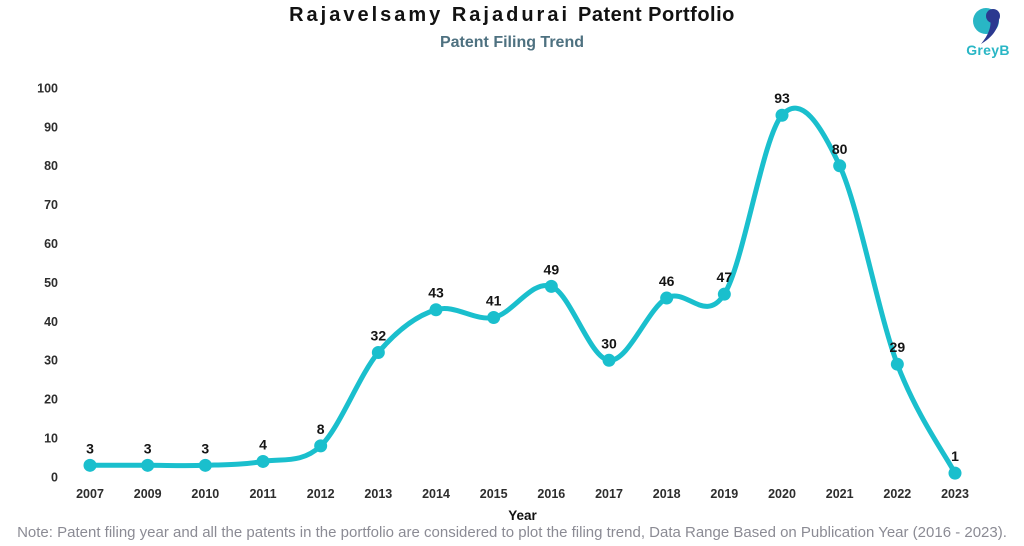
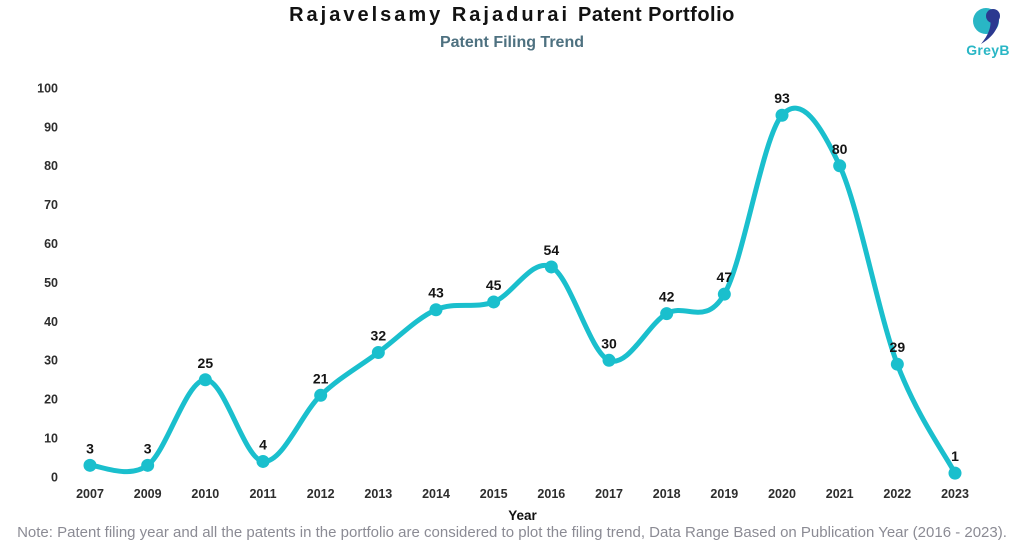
2010: 3 -> 25
2012: 8 -> 21
2015: 41 -> 45
2016: 49 -> 54
2018: 46 -> 42
